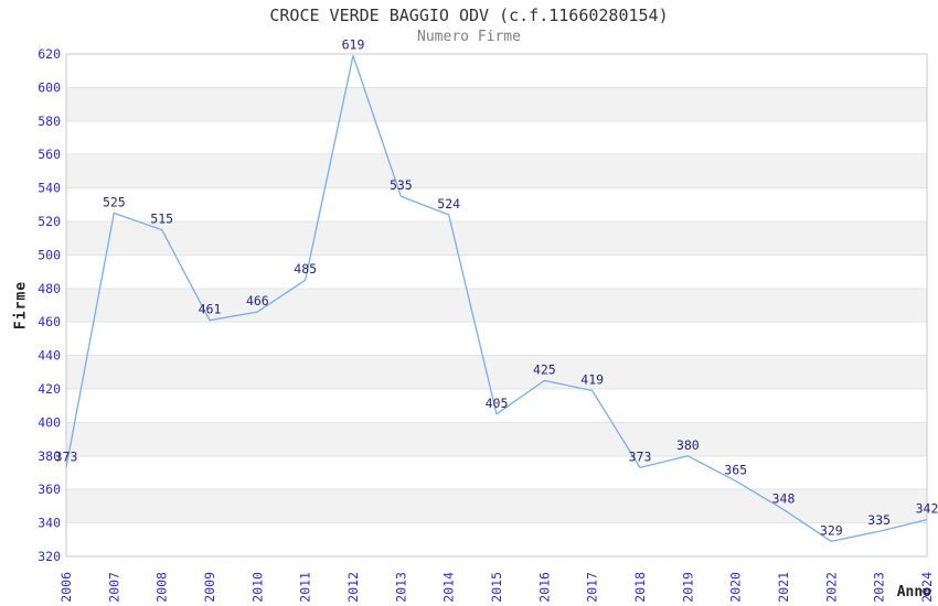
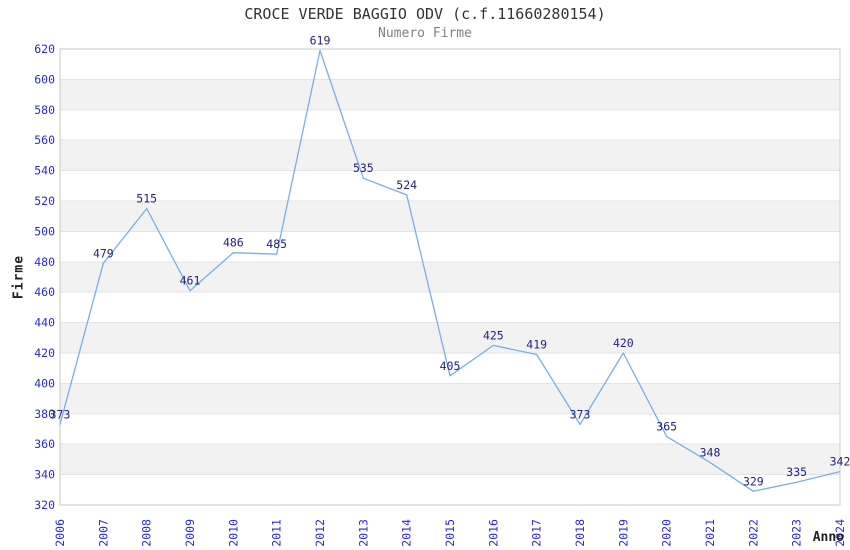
2007: 525 -> 479
2010: 466 -> 486
2019: 380 -> 420
